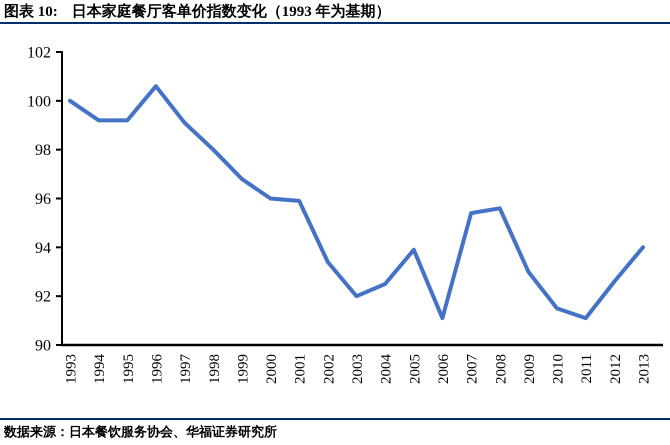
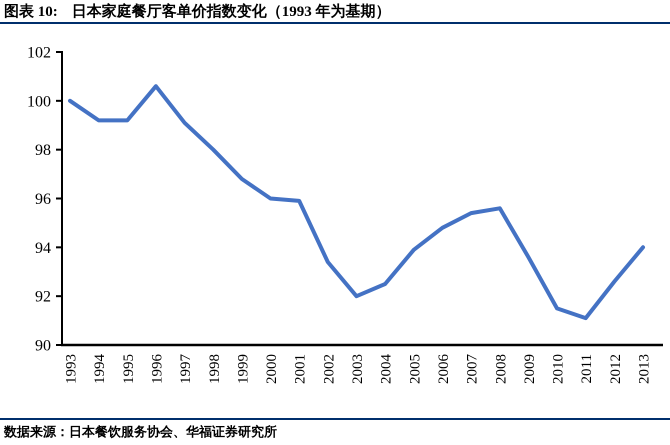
2006: 91.1 -> 94.8
2009: 93.0 -> 93.6
